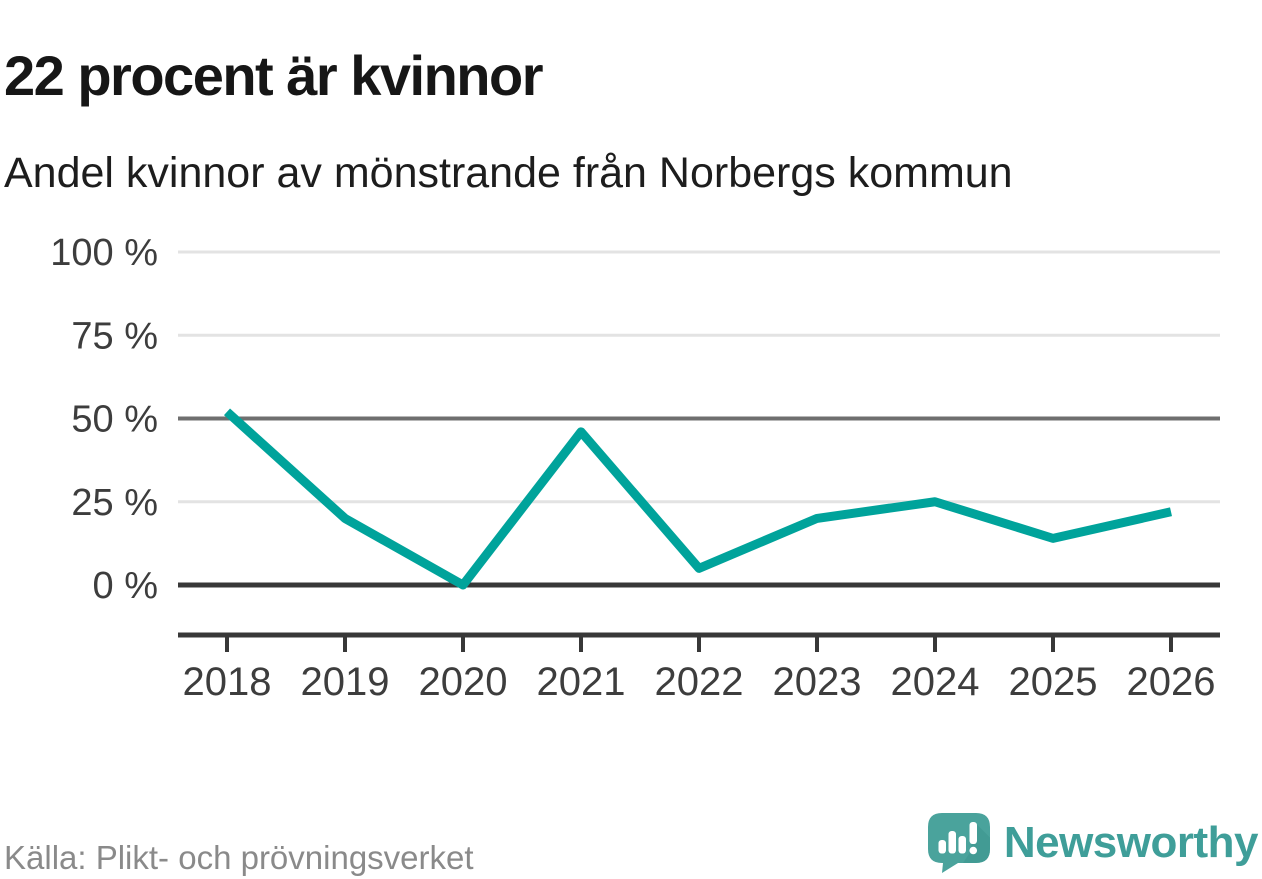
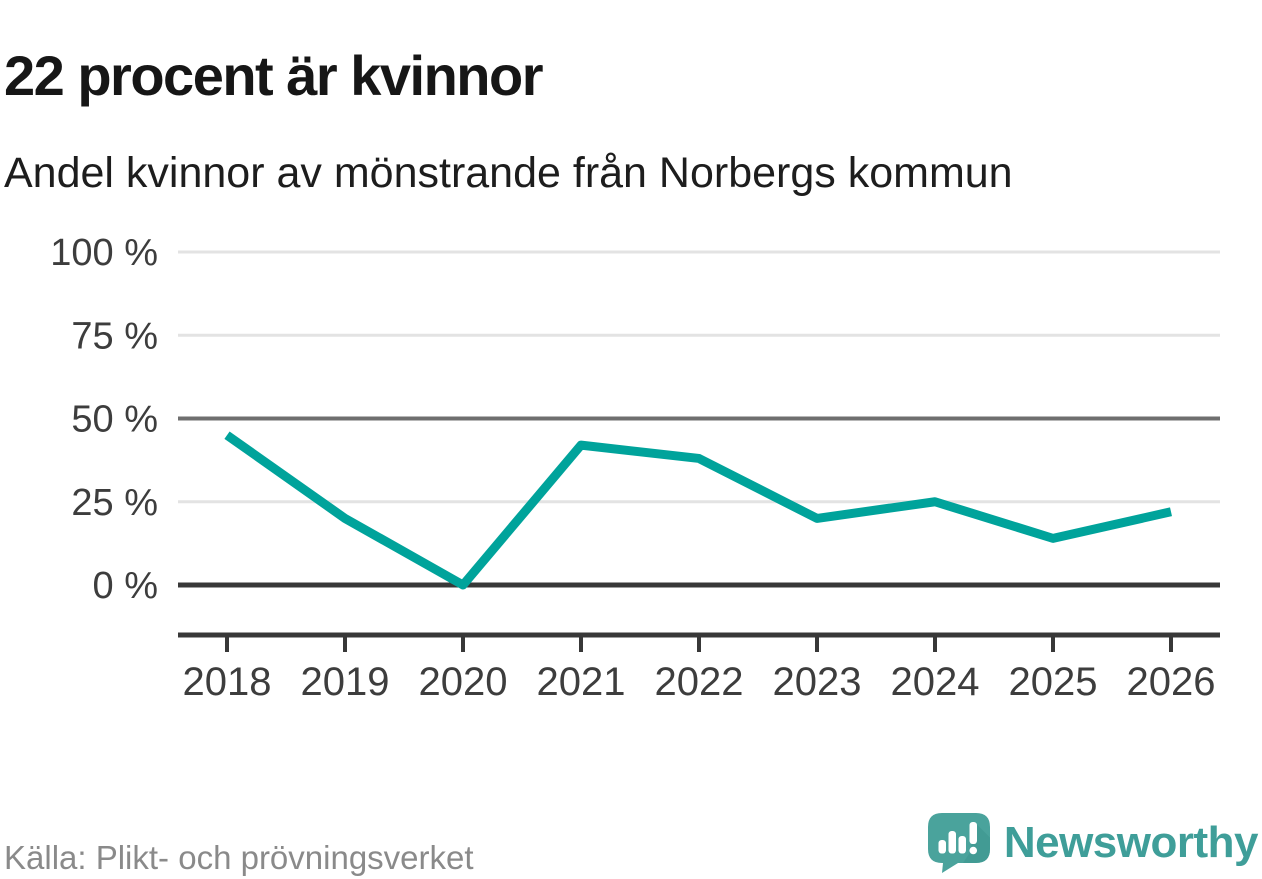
2018: 52% -> 45%
2021: 46% -> 42%
2022: 5% -> 38%
